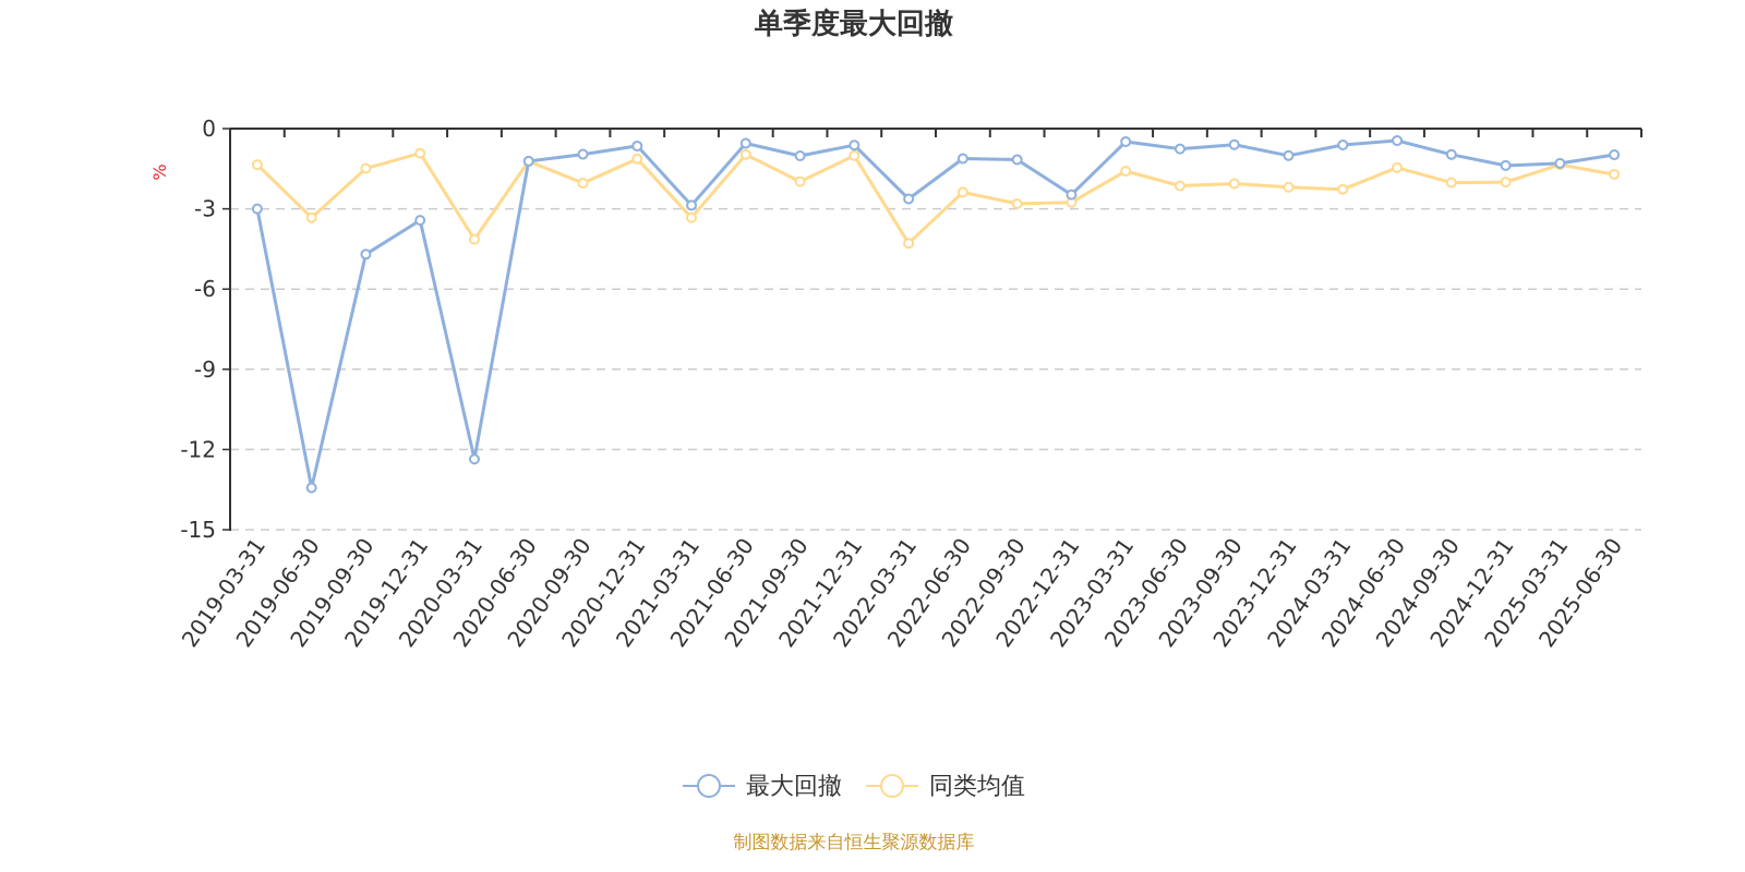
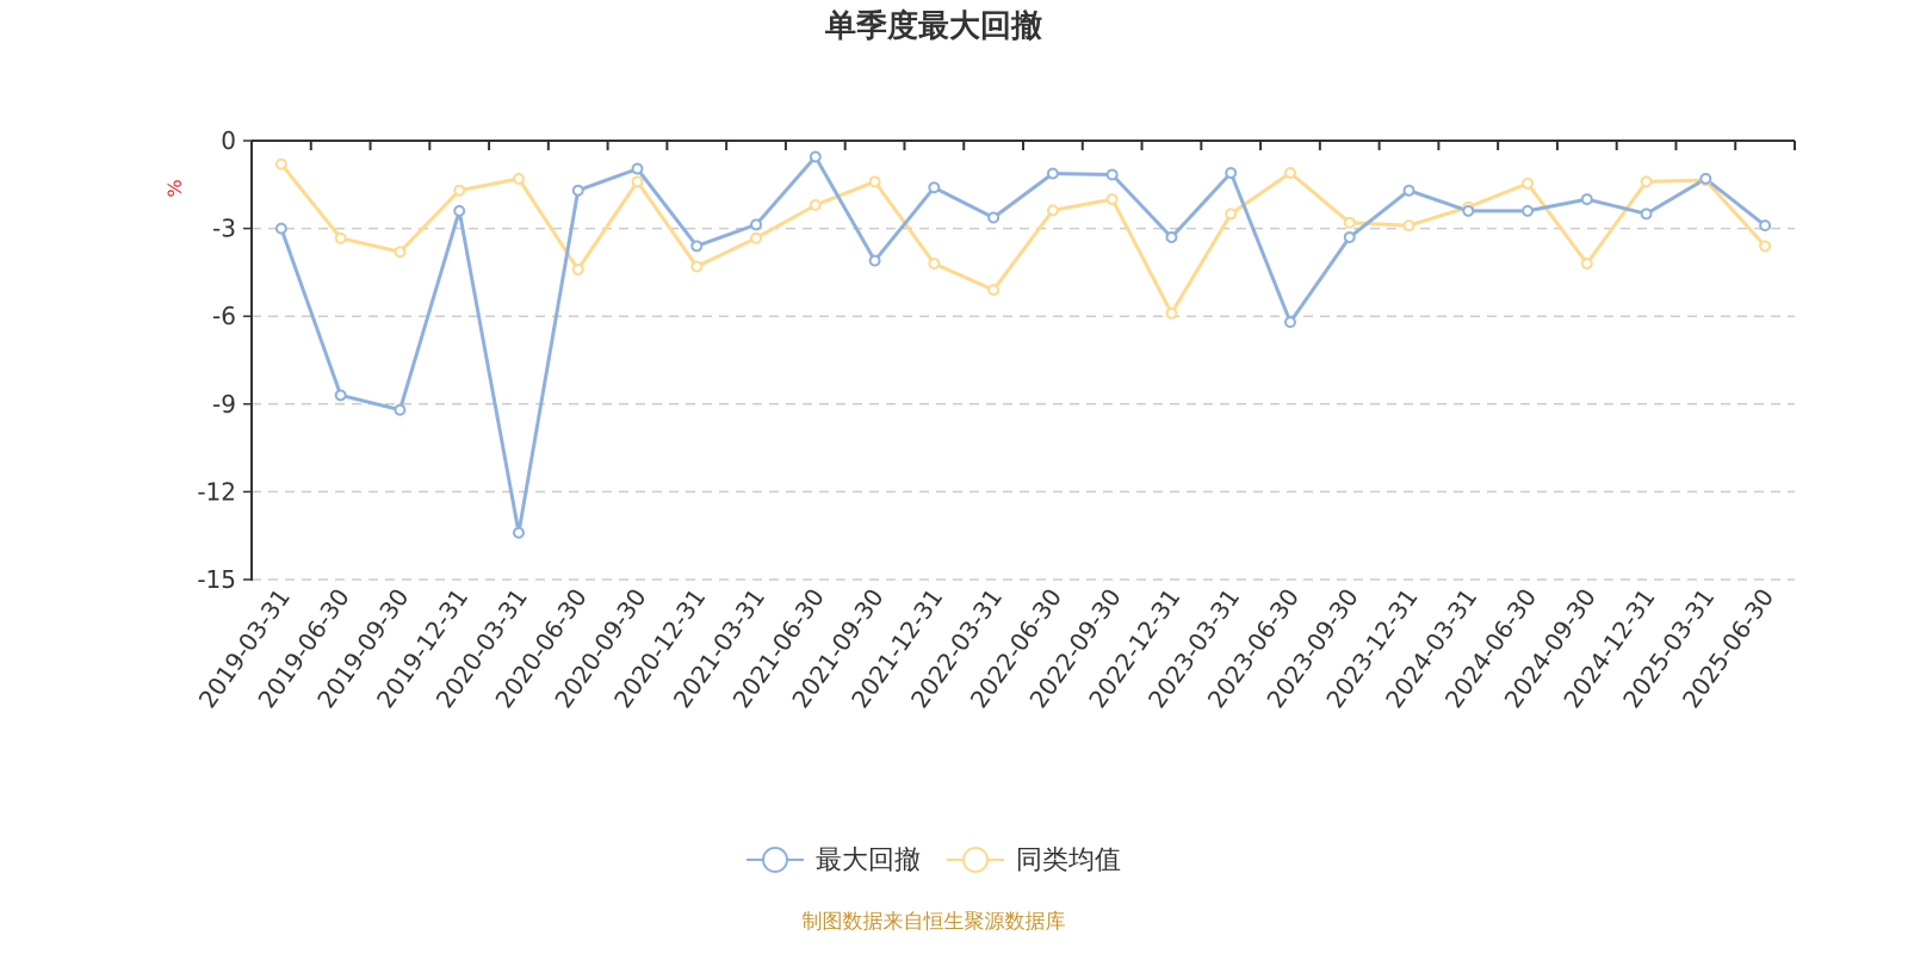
同类均值/2019-03-31: -1.4 -> -0.8
最大回撤/2019-06-30: -13.4 -> -8.7
最大回撤/2019-09-30: -4.7 -> -9.2
同类均值/2019-09-30: -1.5 -> -3.8
最大回撤/2019-12-31: -3.4 -> -2.4
同类均值/2019-12-31: -0.9 -> -1.7
最大回撤/2020-03-31: -12.4 -> -13.4
同类均值/2020-03-31: -4.1 -> -1.3
最大回撤/2020-06-30: -1.2 -> -1.7
同类均值/2020-06-30: -1.2 -> -4.4
同类均值/2020-09-30: -2.0 -> -1.4
最大回撤/2020-12-31: -0.7 -> -3.6
同类均值/2020-12-31: -1.1 -> -4.3
同类均值/2021-06-30: -1.0 -> -2.2
最大回撤/2021-09-30: -1.0 -> -4.1
同类均值/2021-09-30: -2.0 -> -1.4
最大回撤/2021-12-31: -0.6 -> -1.6
同类均值/2021-12-31: -1.0 -> -4.2
同类均值/2022-03-31: -4.3 -> -5.1
同类均值/2022-09-30: -2.8 -> -2.0
最大回撤/2022-12-31: -2.5 -> -3.3
同类均值/2022-12-31: -2.8 -> -5.9
最大回撤/2023-03-31: -0.5 -> -1.1
同类均值/2023-03-31: -1.6 -> -2.5
最大回撤/2023-06-30: -0.8 -> -6.2
同类均值/2023-06-30: -2.1 -> -1.1
最大回撤/2023-09-30: -0.6 -> -3.3
同类均值/2023-09-30: -2.1 -> -2.8
最大回撤/2023-12-31: -1.0 -> -1.7
同类均值/2023-12-31: -2.2 -> -2.9
最大回撤/2024-03-31: -0.6 -> -2.4
最大回撤/2024-06-30: -0.5 -> -2.4
最大回撤/2024-09-30: -1.0 -> -2.0
同类均值/2024-09-30: -2.0 -> -4.2
最大回撤/2024-12-31: -1.4 -> -2.5
同类均值/2024-12-31: -2.0 -> -1.4
最大回撤/2025-06-30: -1.0 -> -2.9
同类均值/2025-06-30: -1.7 -> -3.6
